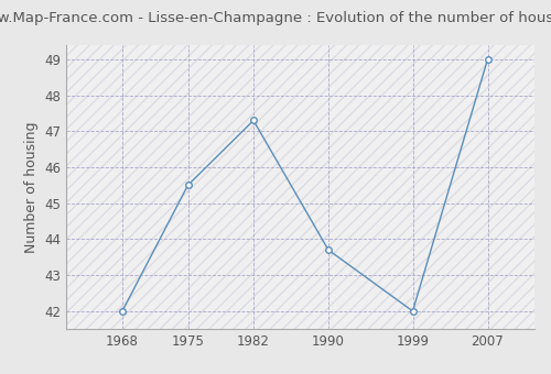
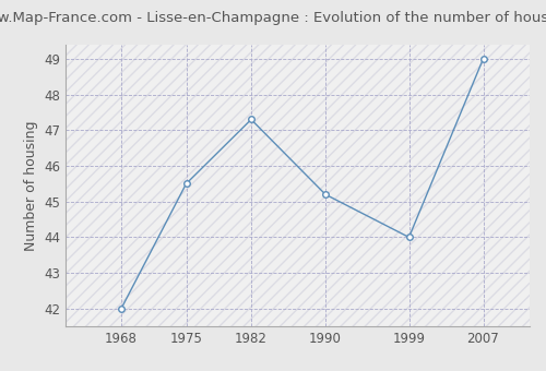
1990: 43.7 -> 45.2
1999: 42.0 -> 44.0
